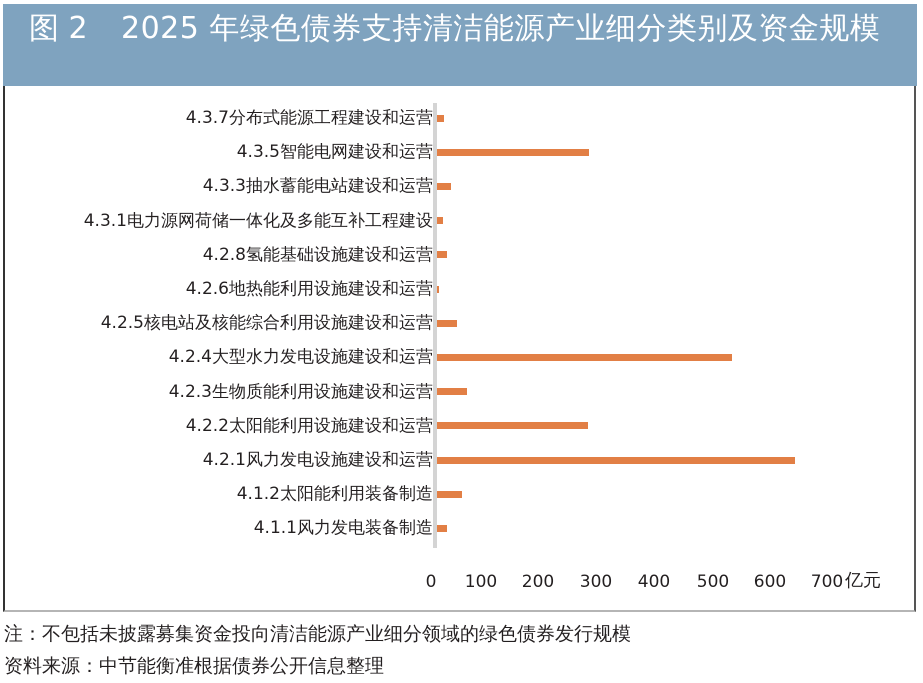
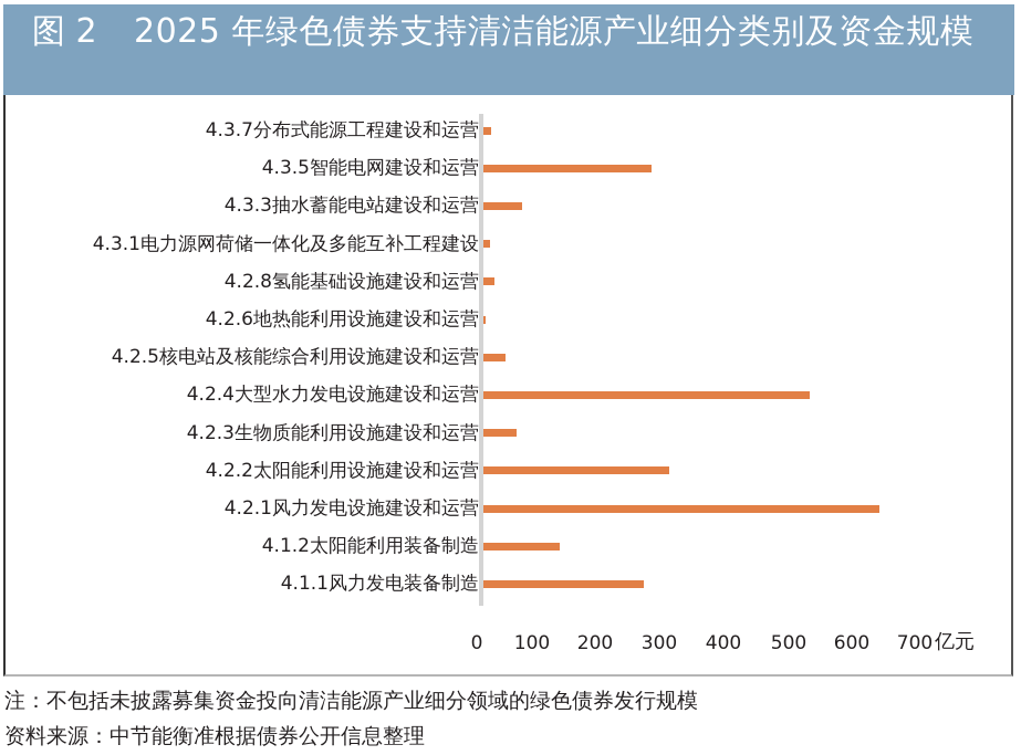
4.3.3抽水蓄能电站建设和运营: 20 -> 60
4.2.2太阳能利用设施建设和运营: 260 -> 290
4.1.2太阳能利用装备制造: 40 -> 120
4.1.1风力发电装备制造: 20 -> 250
